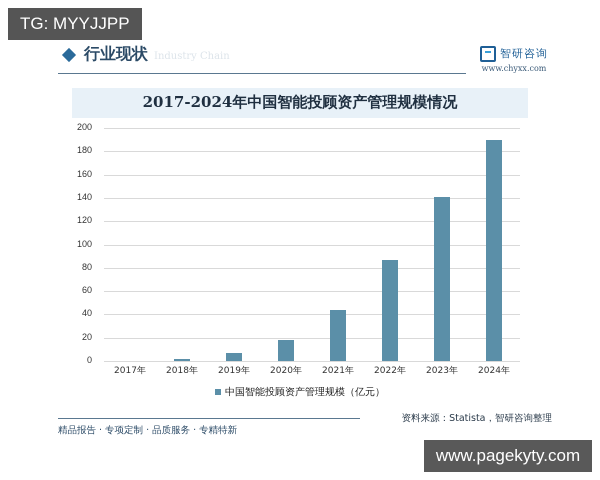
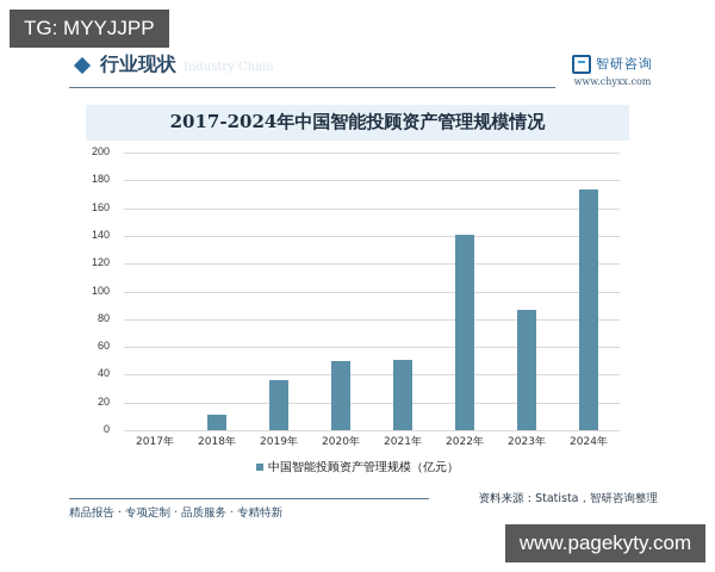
2018年: 2 -> 11
2019年: 7 -> 36
2020年: 18 -> 50
2021年: 44 -> 51
2022年: 87 -> 141
2023年: 141 -> 87
2024年: 190 -> 173
